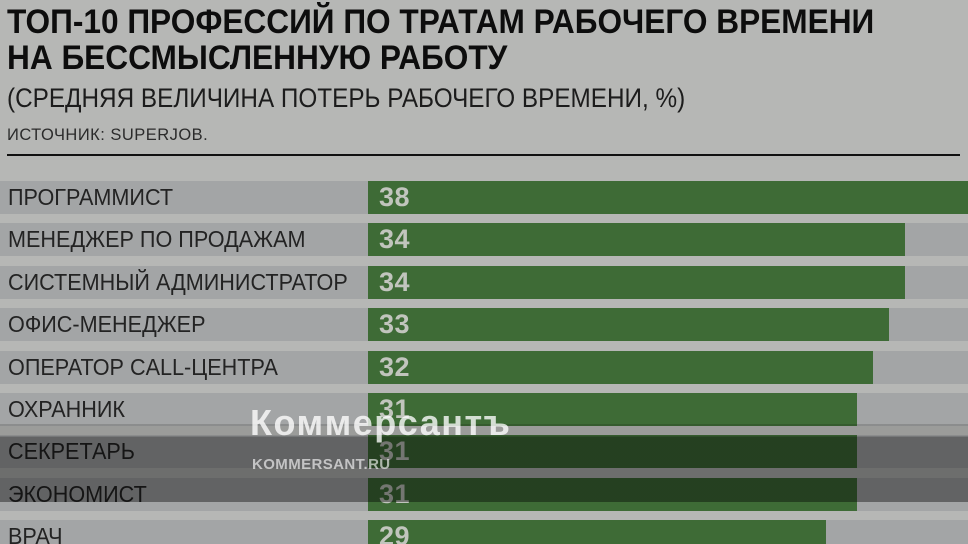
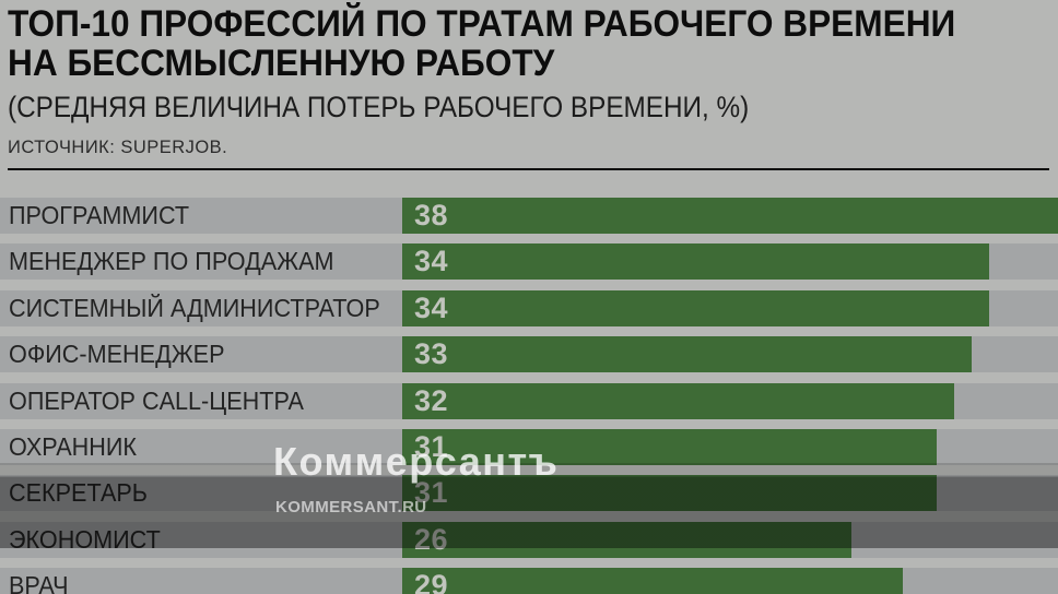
ЭКОНОМИСТ: 31 -> 26
